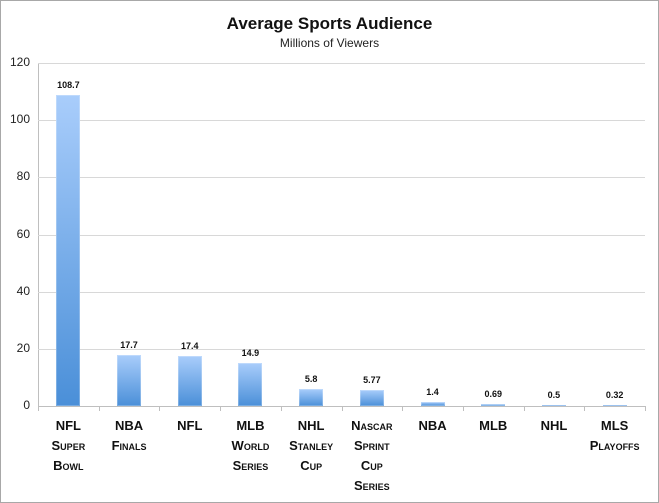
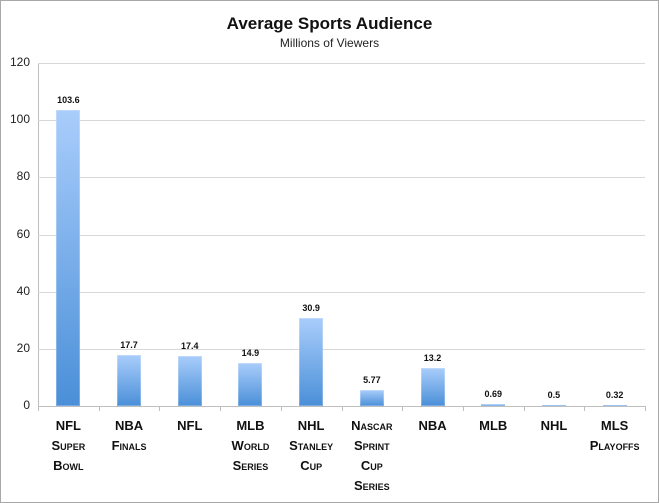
NFL Super Bowl: 108.7 -> 103.6
NHL Stanley Cup: 5.8 -> 30.9
NBA: 1.4 -> 13.2
